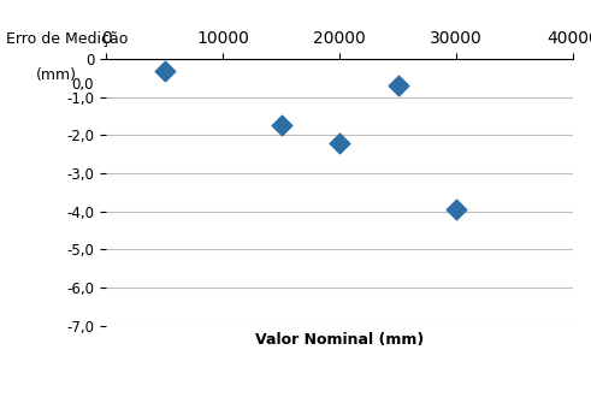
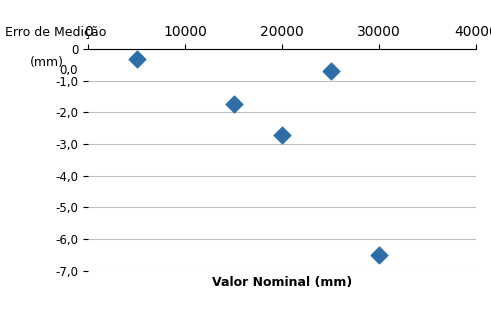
20000: -2,20 -> -2,70
30000: -3,95 -> -6,50
